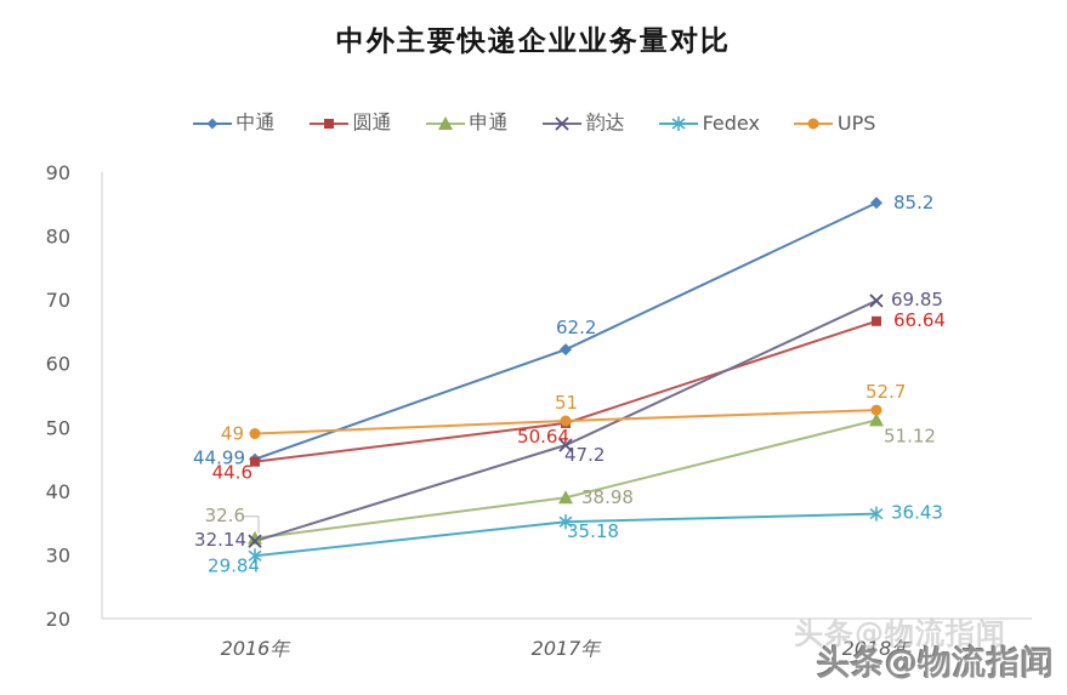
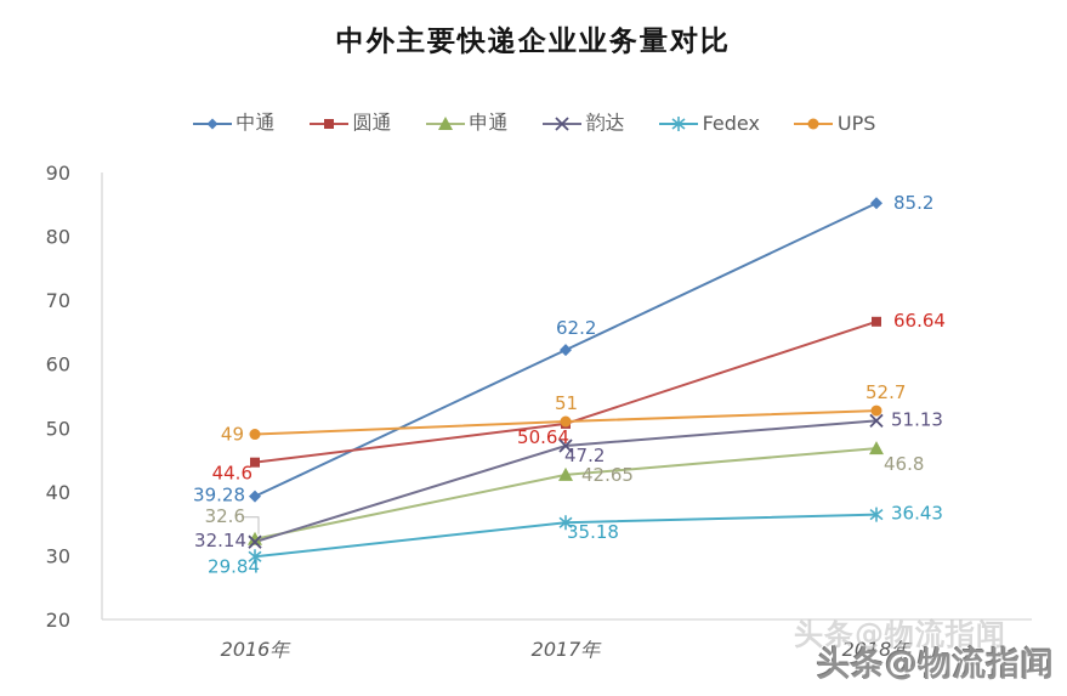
中通/2016年: 44.99 -> 39.28
申通/2017年: 38.98 -> 42.65
申通/2018年: 51.12 -> 46.8
韵达/2018年: 69.85 -> 51.13
